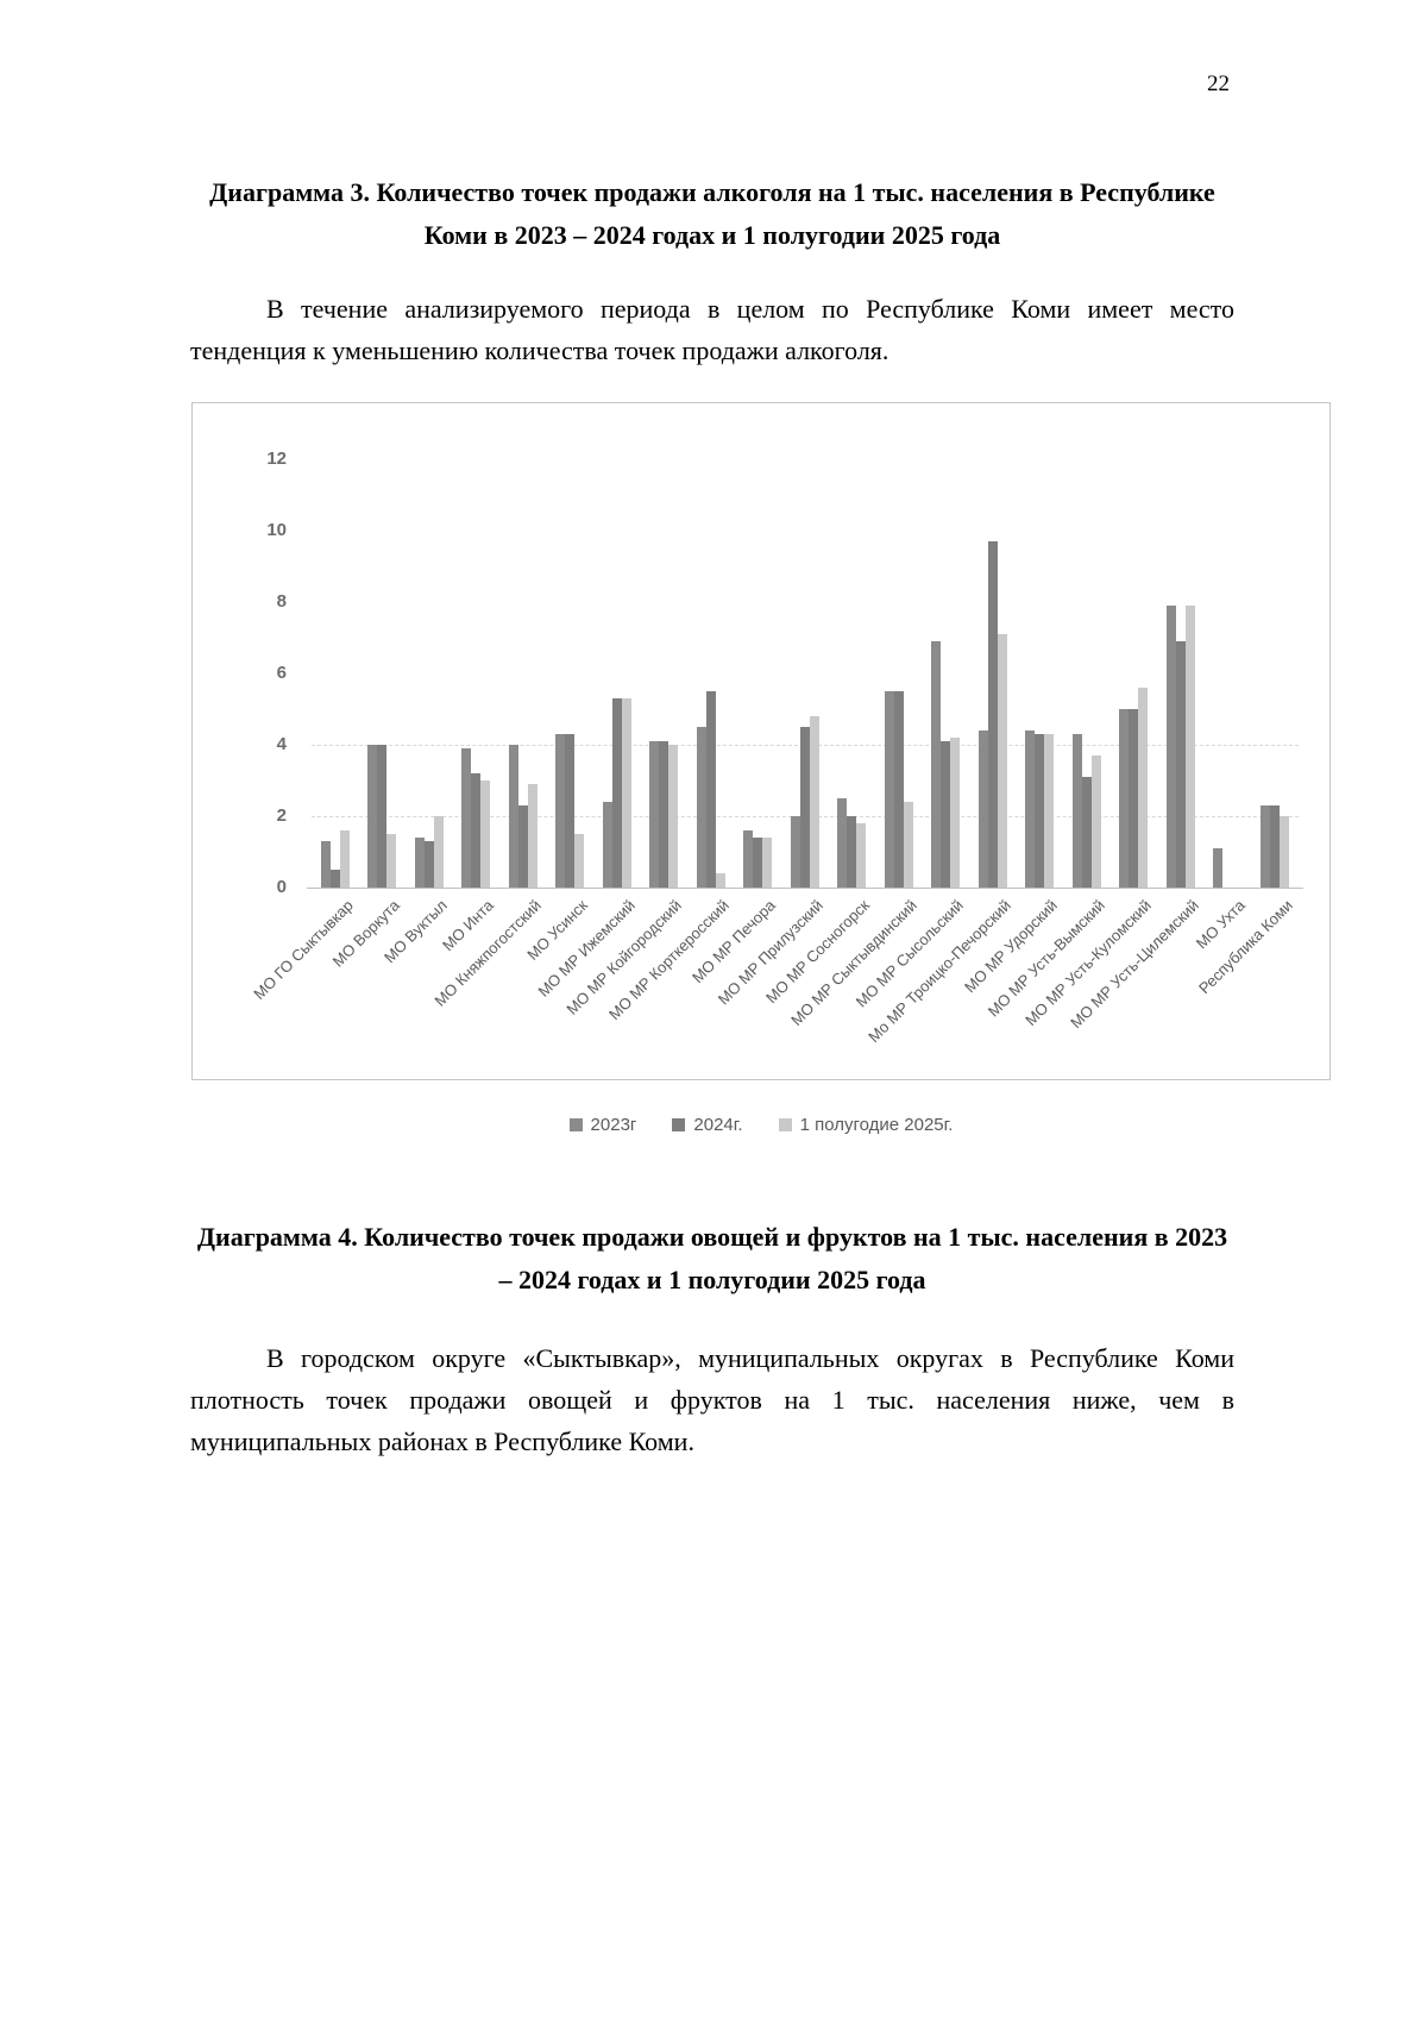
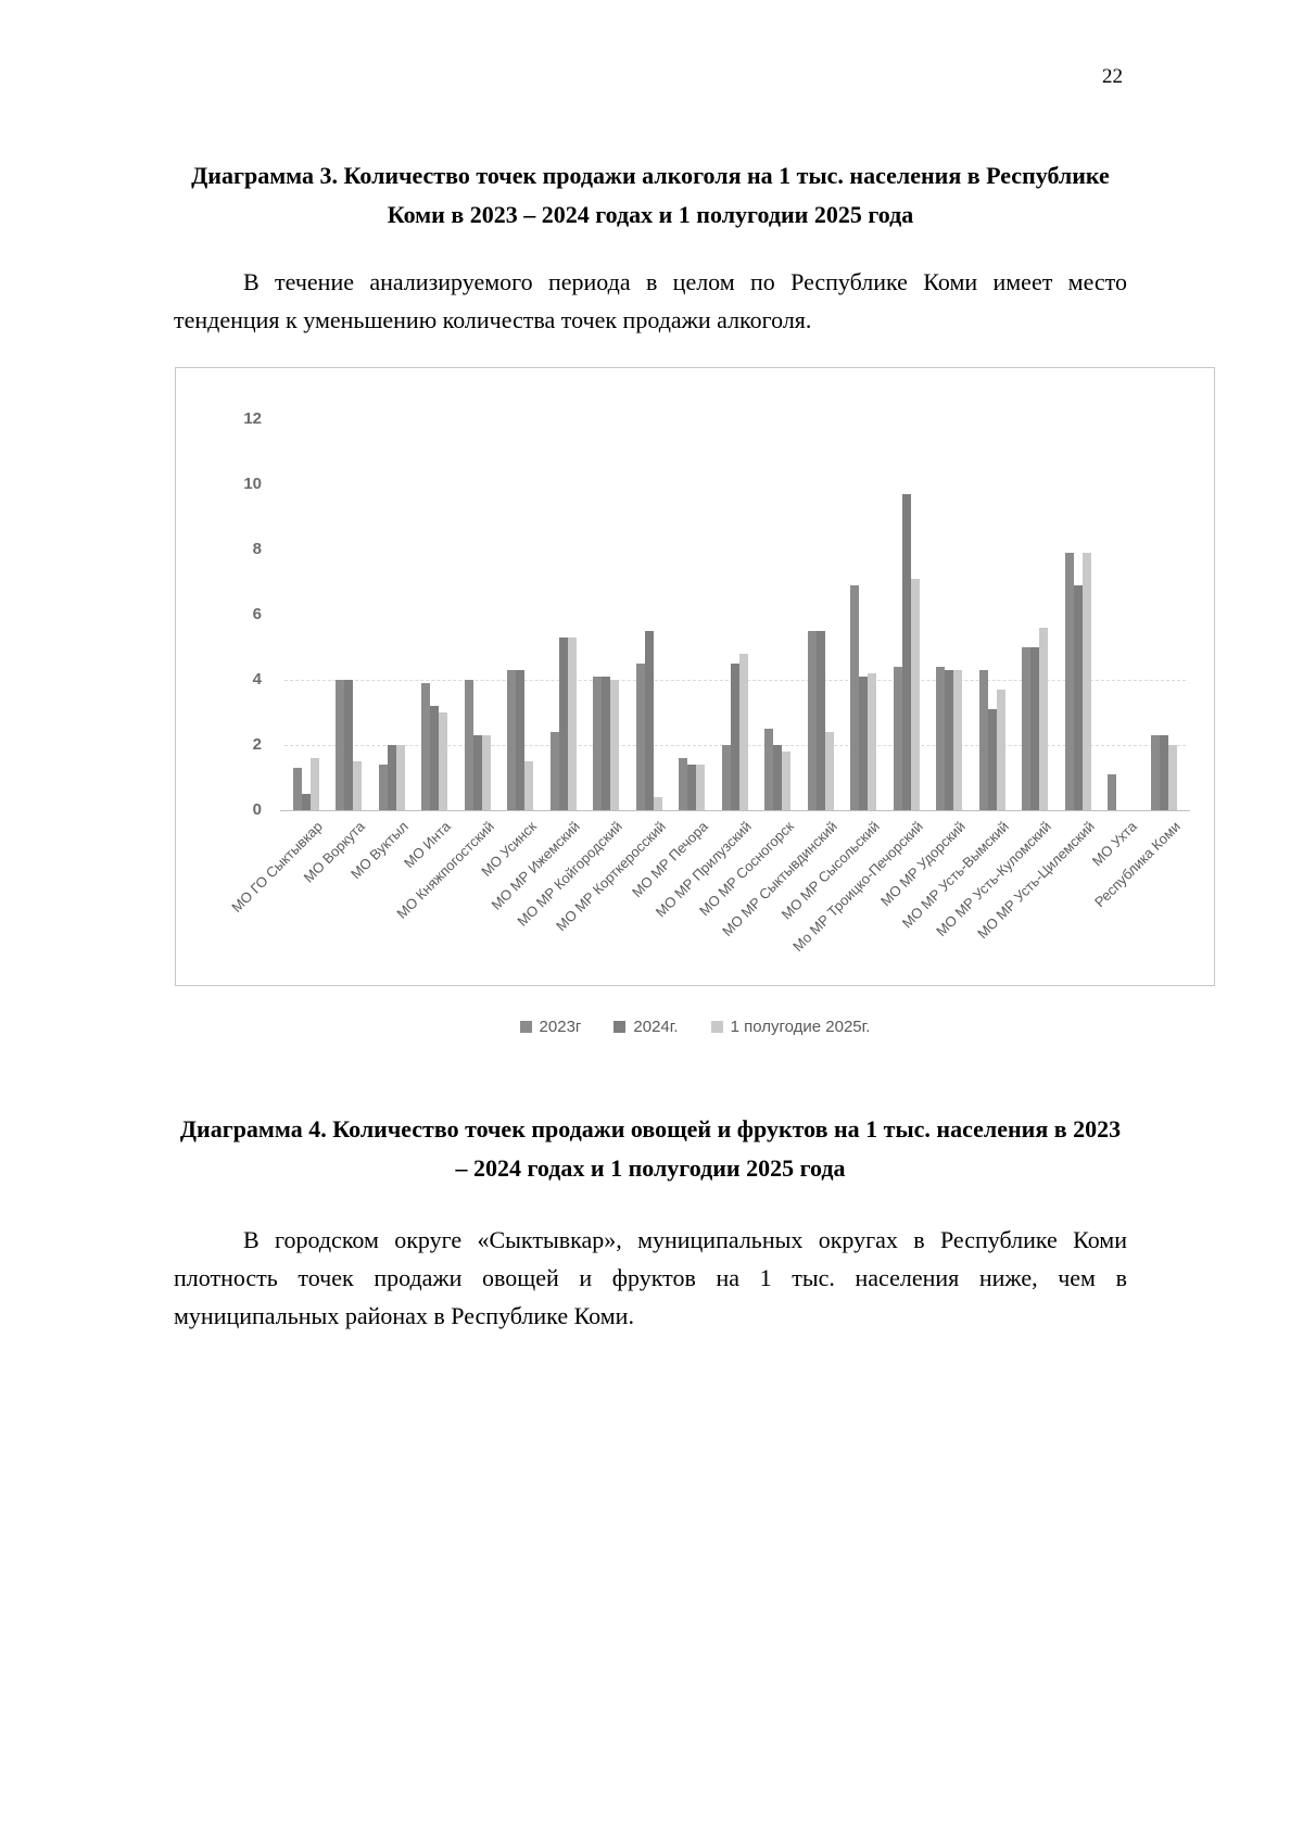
2024г./МО Вуктыл: 1.3 -> 2.0
1 полугодие 2025г./МО Княжпогостский: 2.9 -> 2.3
